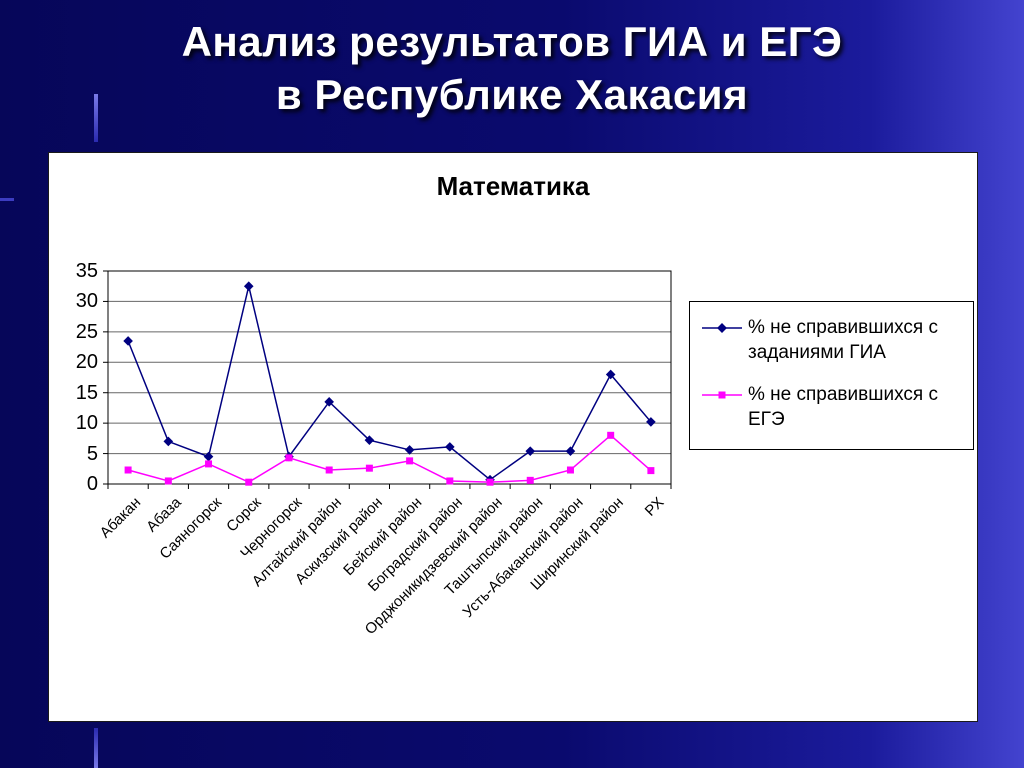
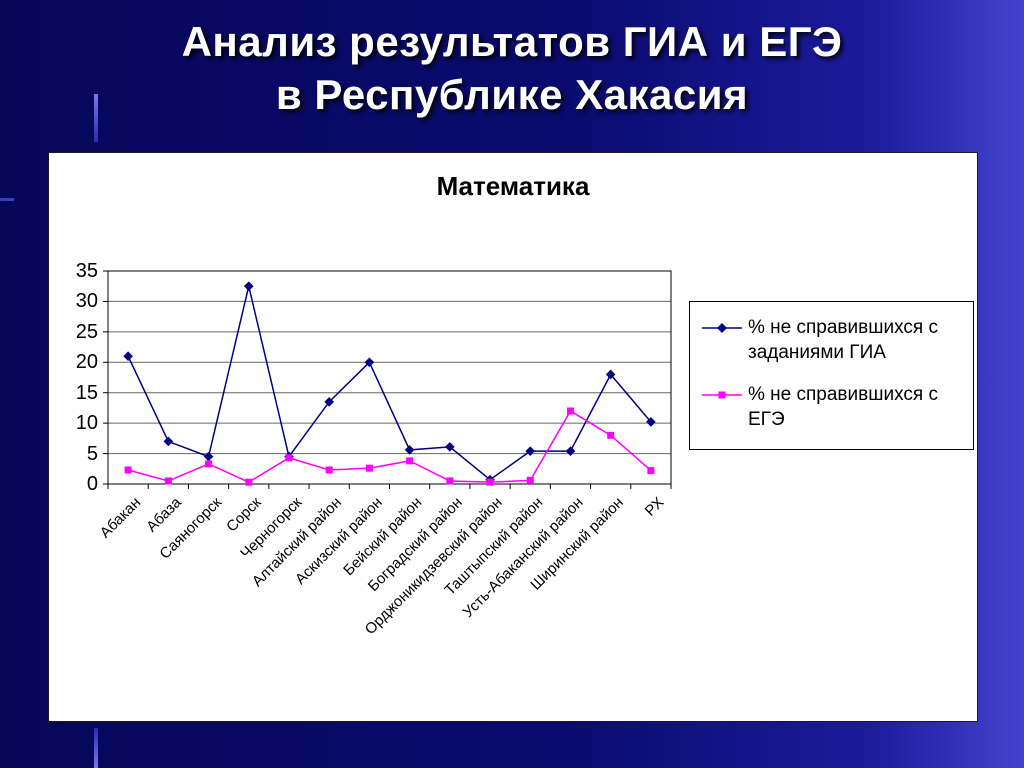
% не справившихся с заданиями ГИА/Абакан: 24 -> 21
% не справившихся с заданиями ГИА/Аскизский район: 7 -> 20
% не справившихся с ЕГЭ/Усть-Абаканский район: 2 -> 12
